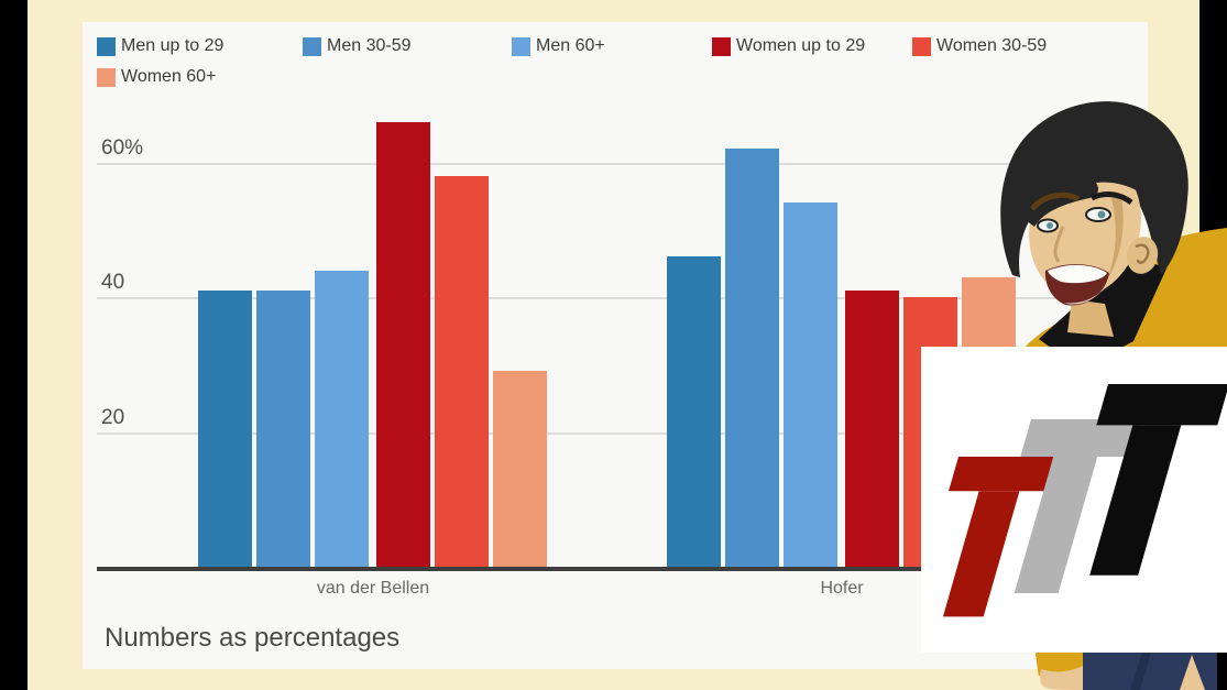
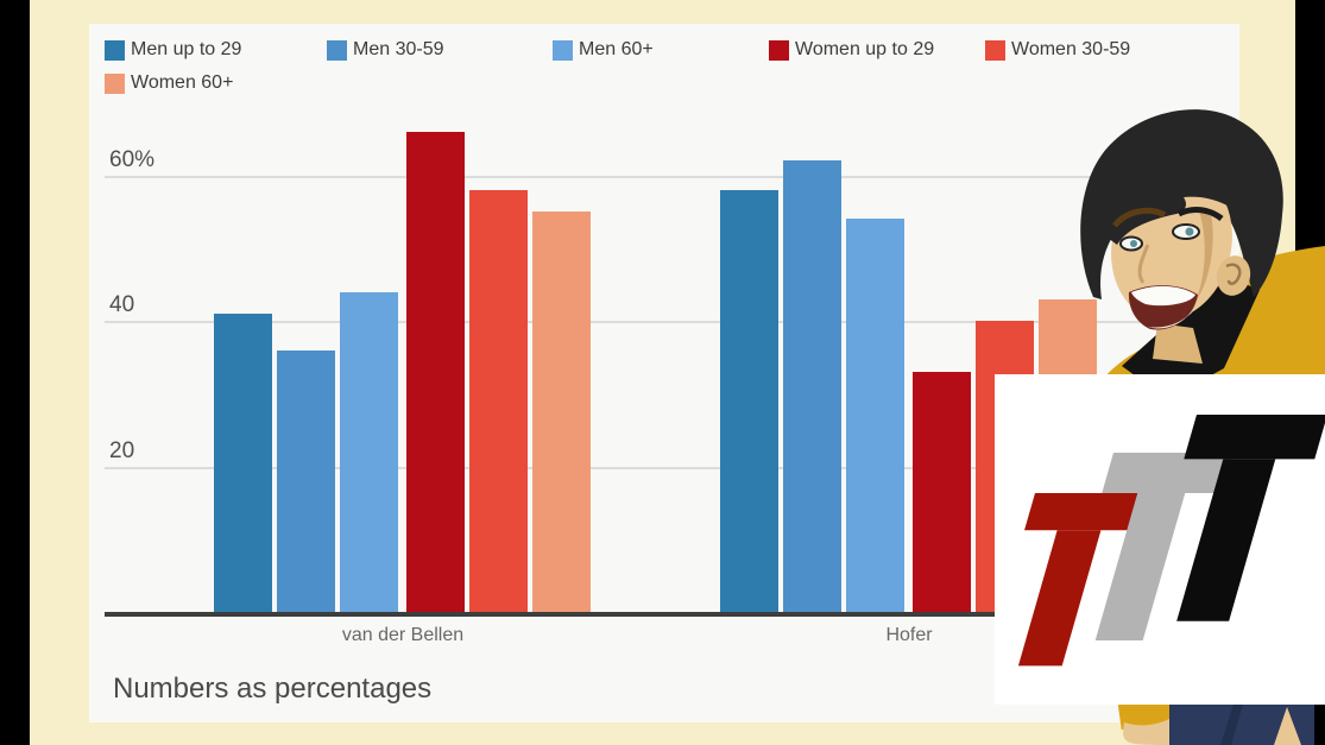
Men 30-59/van der Bellen: 41% -> 36%
Women 60+/van der Bellen: 29% -> 55%
Men up to 29/Hofer: 46% -> 58%
Women up to 29/Hofer: 41% -> 33%
